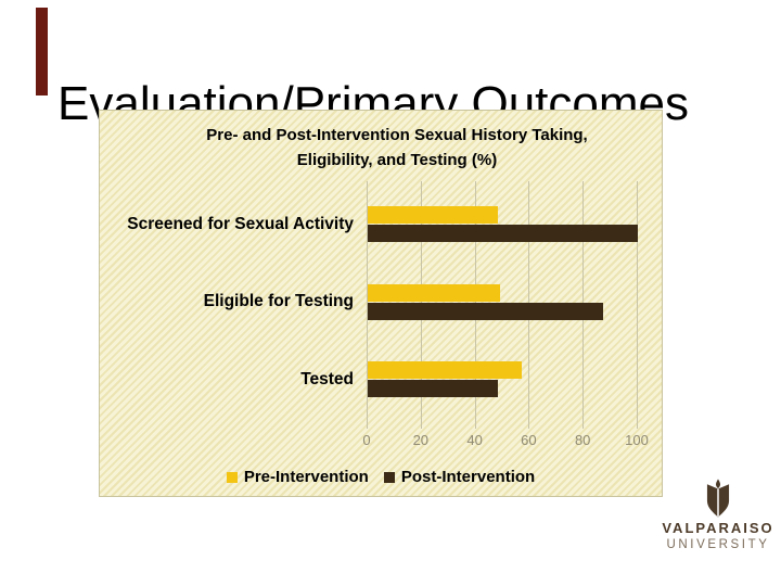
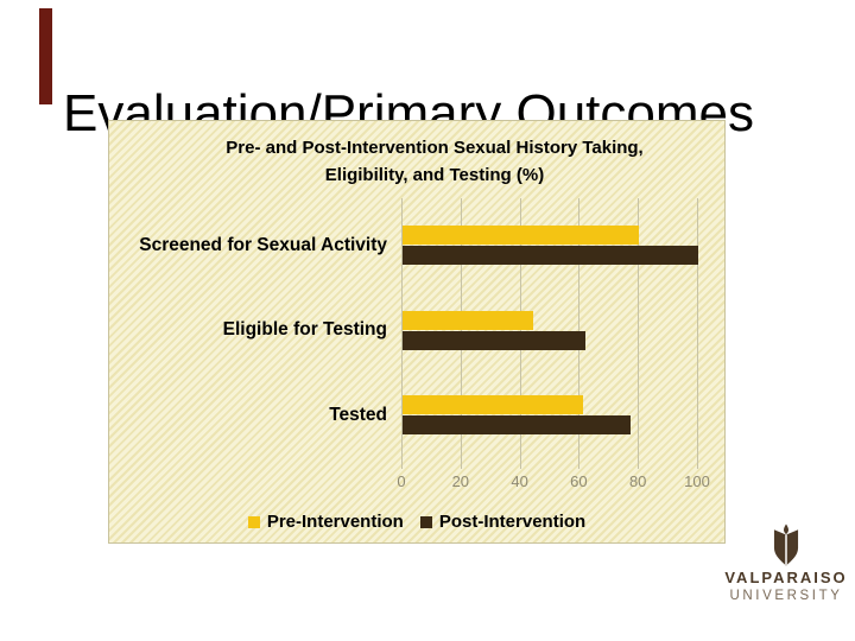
Pre-Intervention/Screened for Sexual Activity: 48 -> 80
Pre-Intervention/Eligible for Testing: 49 -> 44
Post-Intervention/Eligible for Testing: 87 -> 62
Pre-Intervention/Tested: 57 -> 61
Post-Intervention/Tested: 48 -> 77
